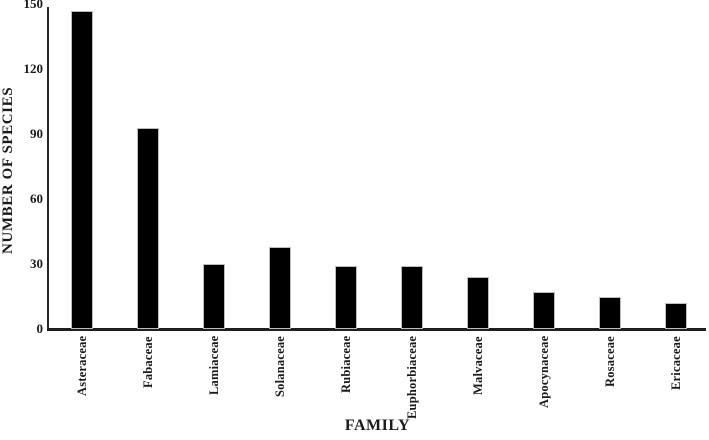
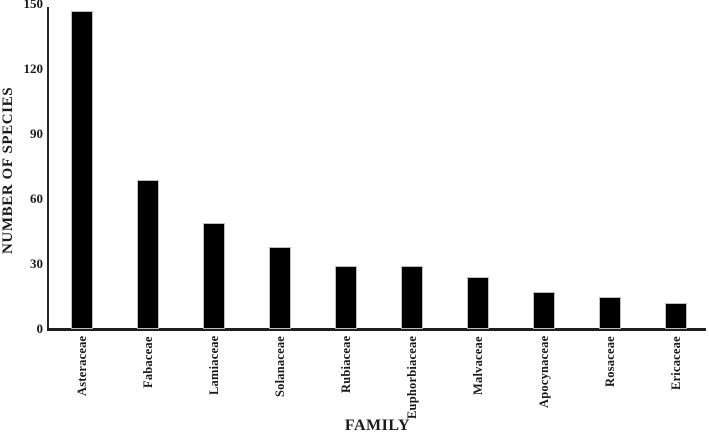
Fabaceae: 93 -> 69
Lamiaceae: 30 -> 49
